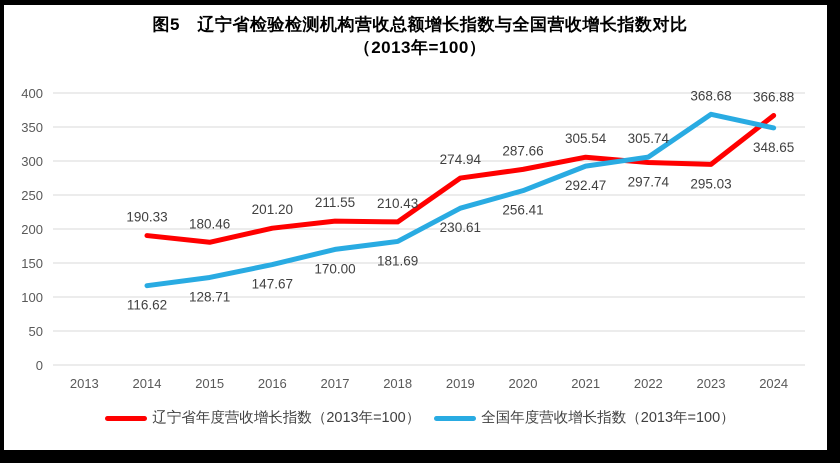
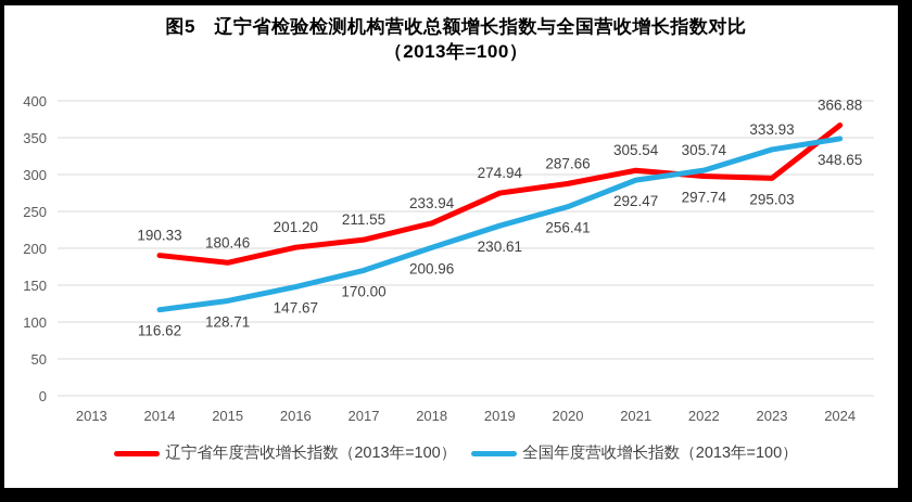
辽宁省年度营收增长指数（2013年=100）/2018: 210.43 -> 233.94
全国年度营收增长指数（2013年=100）/2018: 181.69 -> 200.96
全国年度营收增长指数（2013年=100）/2023: 368.68 -> 333.93
